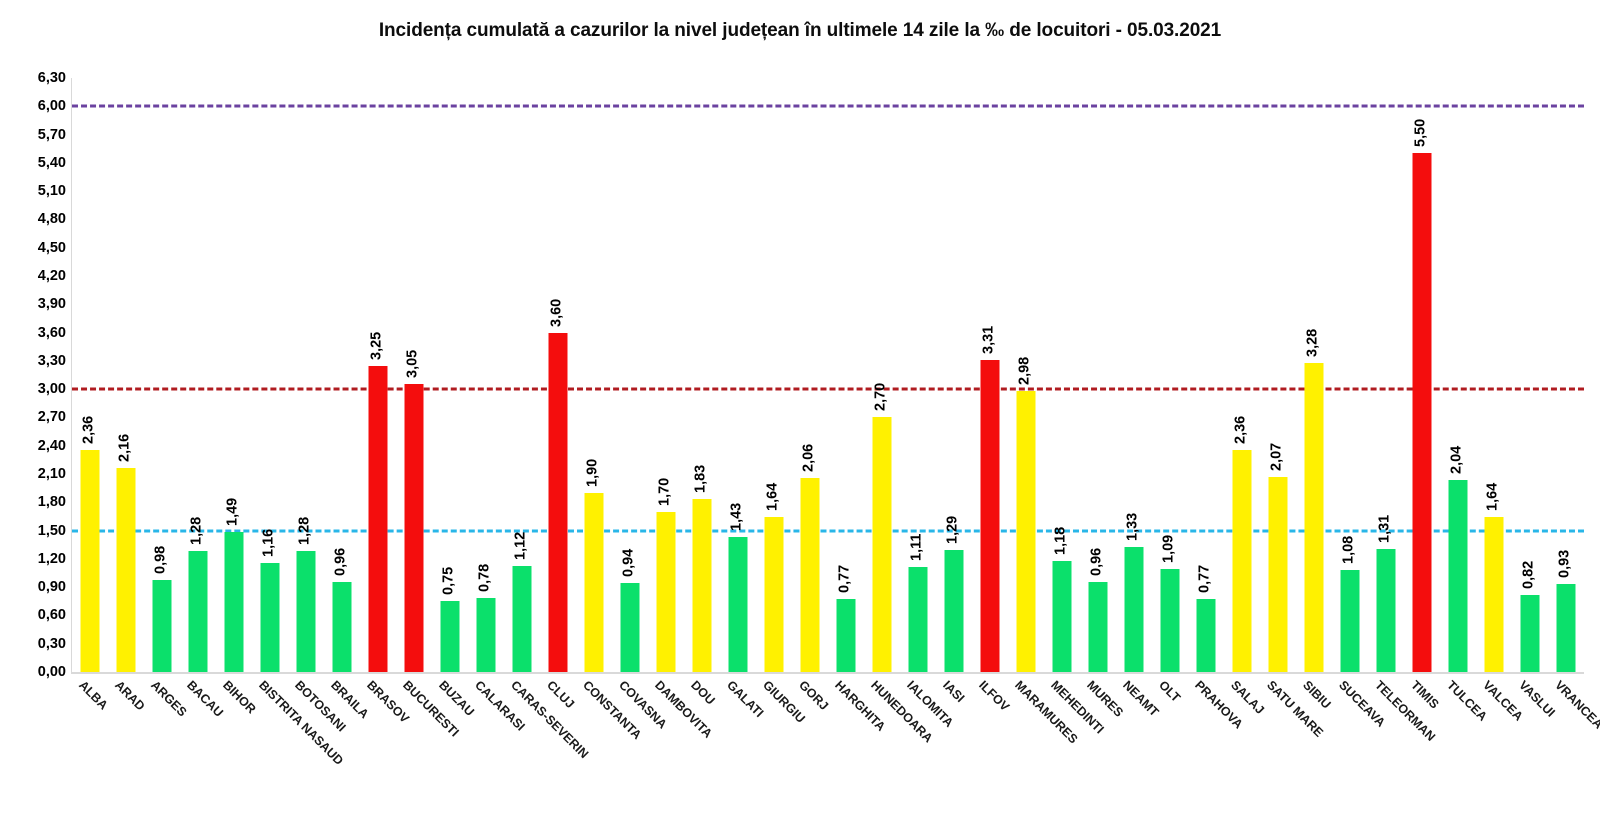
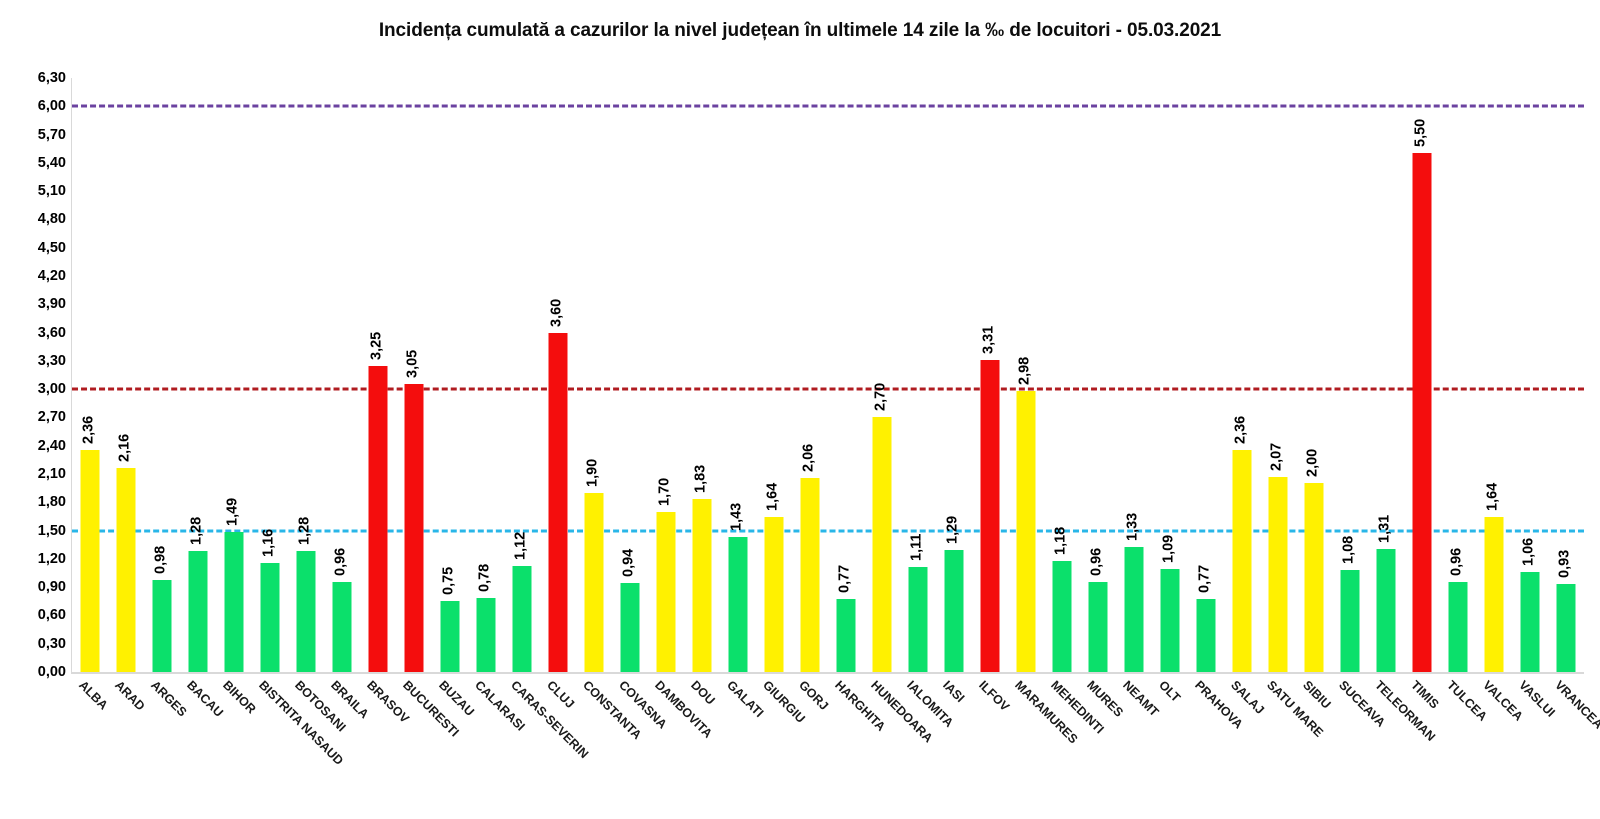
SIBIU: 3,28 -> 2,00
TULCEA: 2,04 -> 0,96
VASLUI: 0,82 -> 1,06
